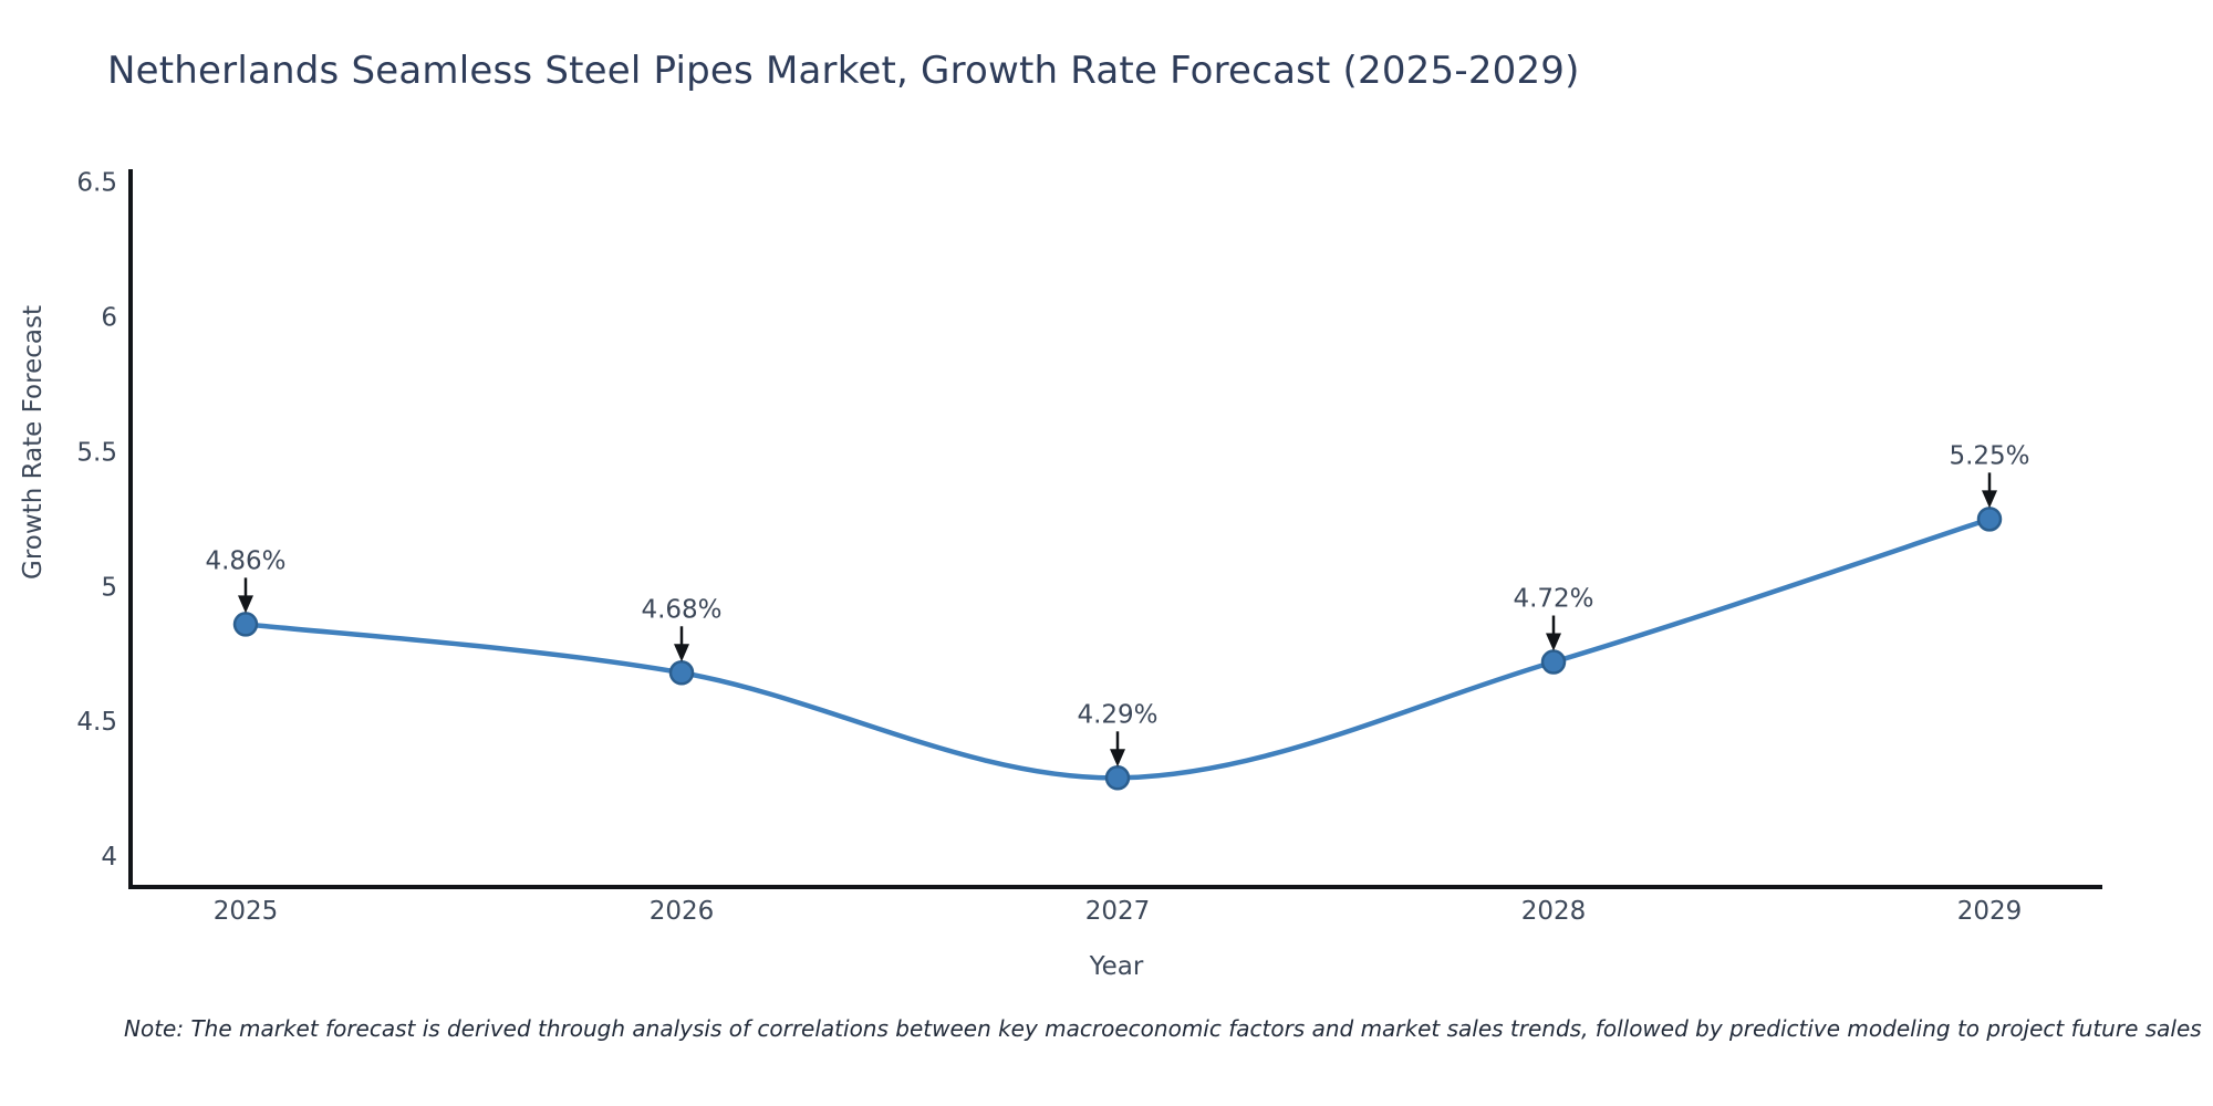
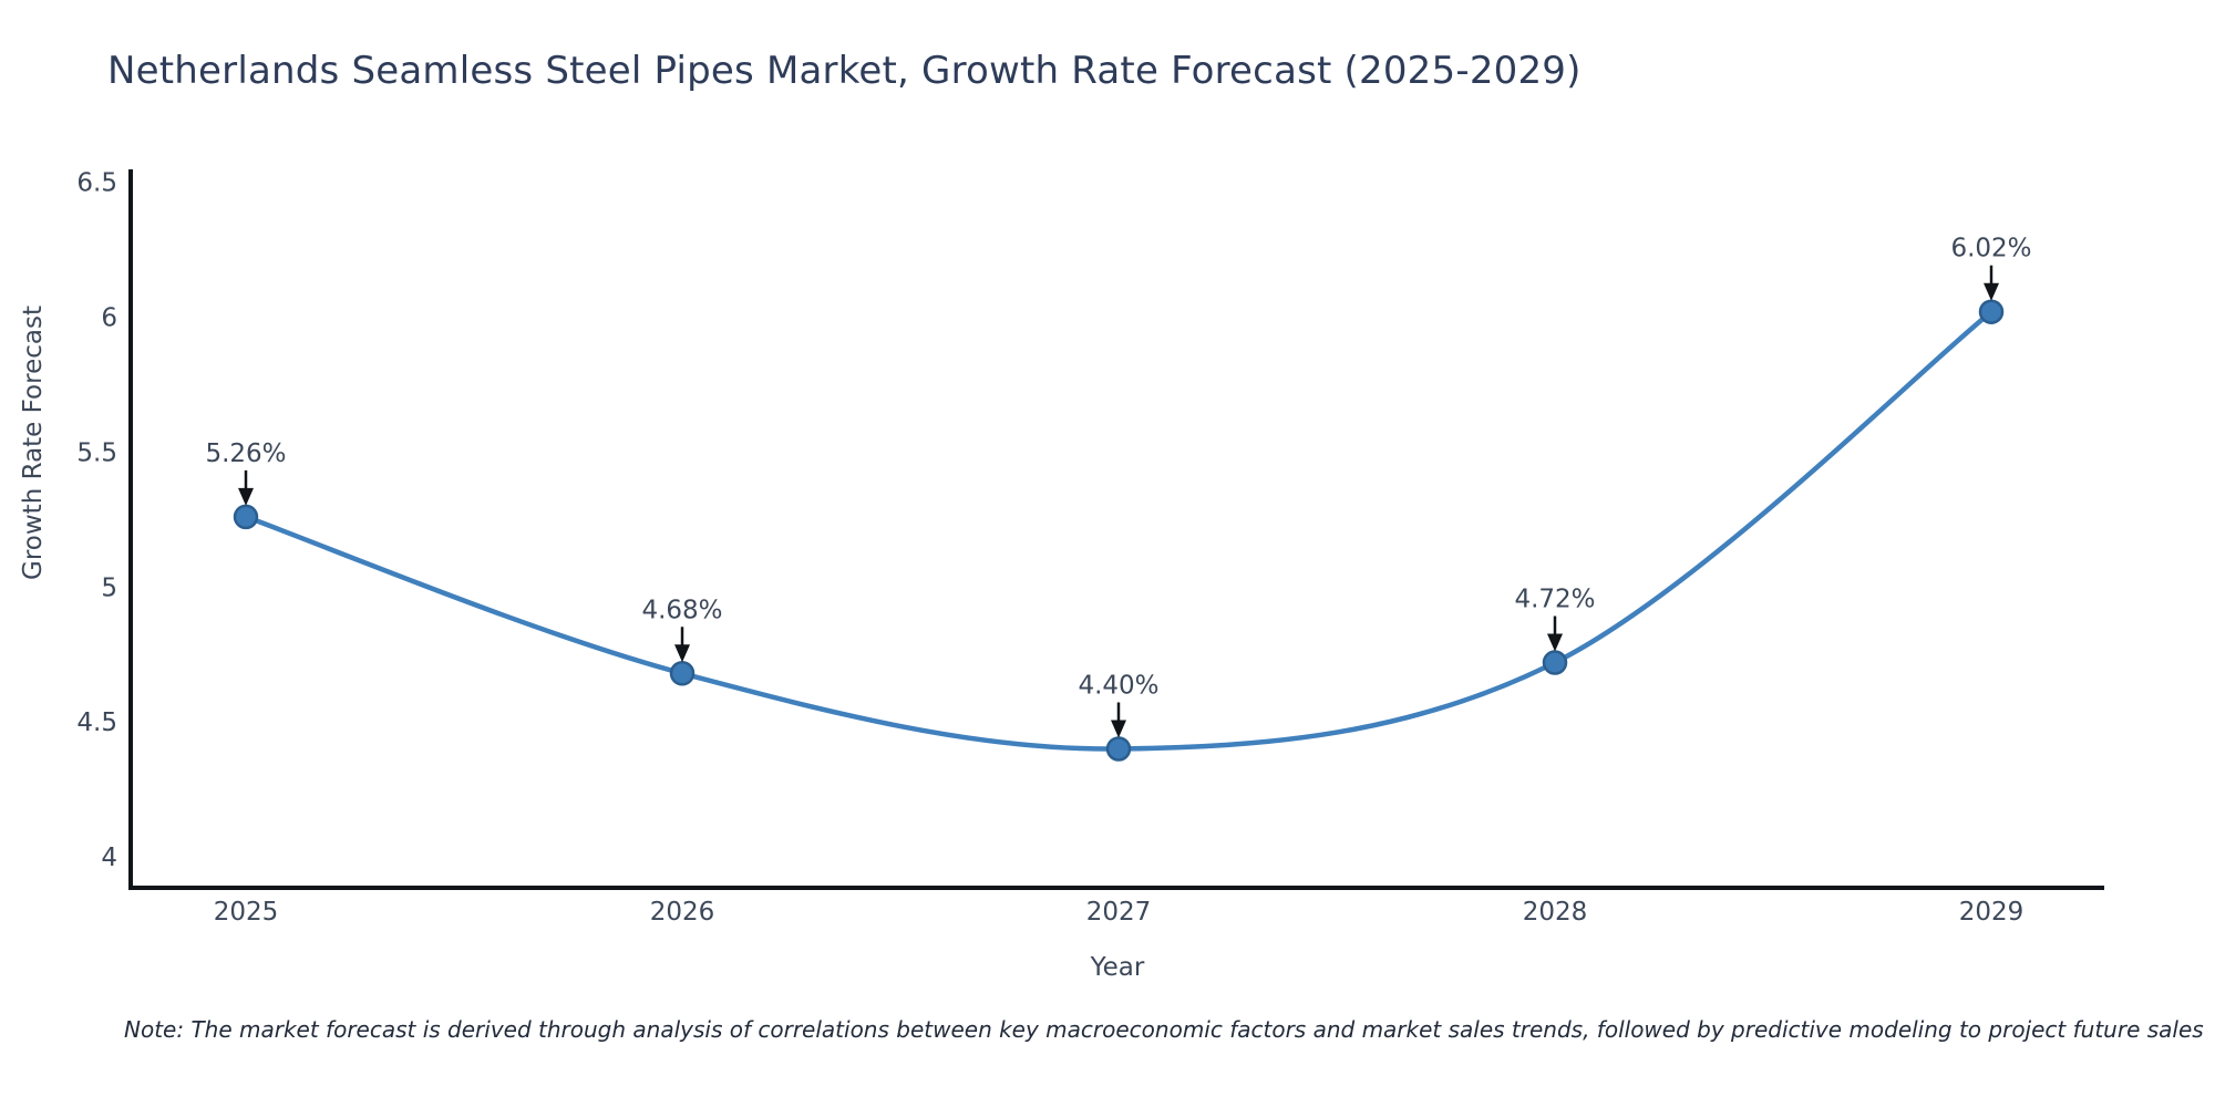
2025: 4.86% -> 5.26%
2027: 4.29% -> 4.40%
2029: 5.25% -> 6.02%
